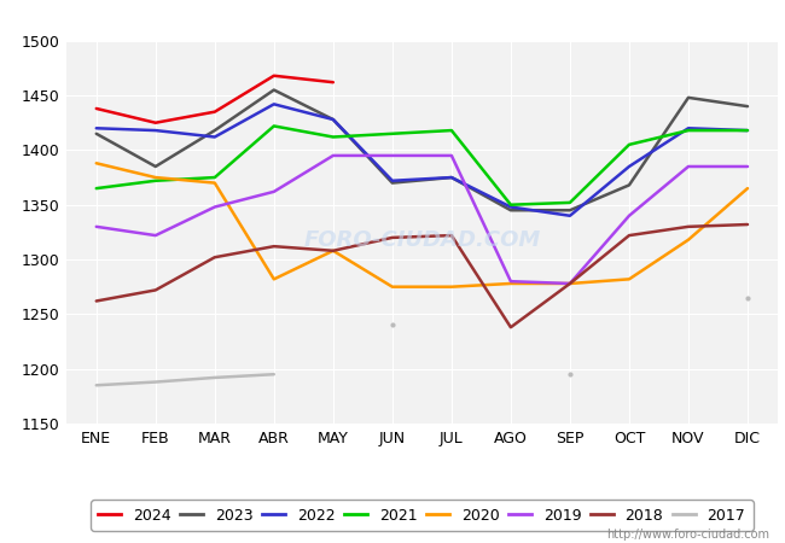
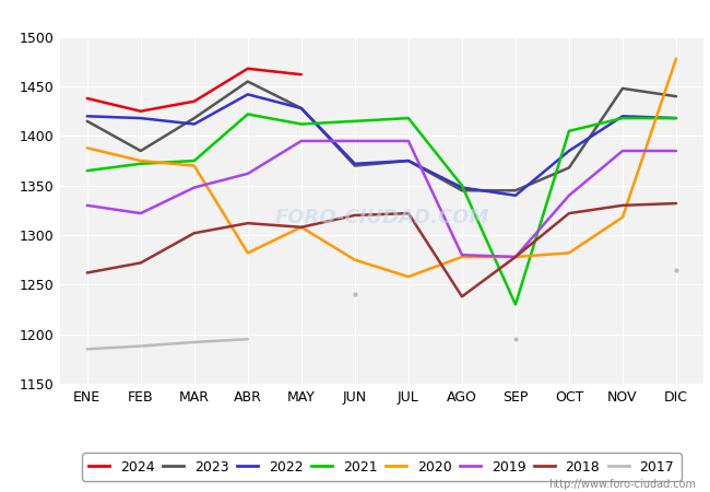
2020/JUL: 1275 -> 1258
2021/SEP: 1352 -> 1230
2020/DIC: 1365 -> 1478
